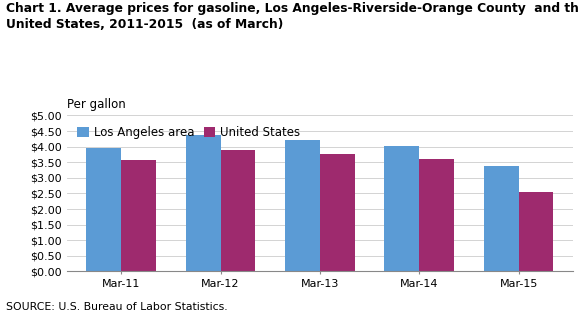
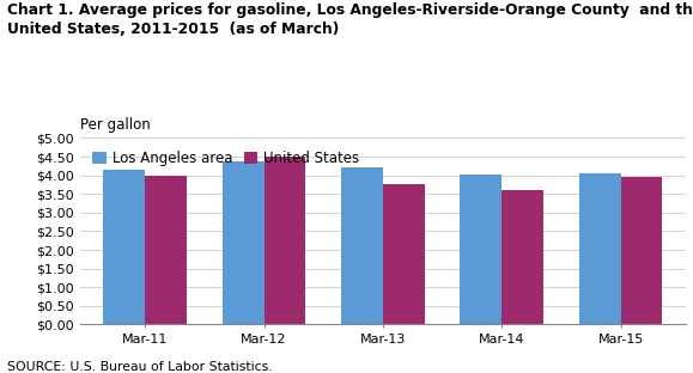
Los Angeles area/Mar-11: $3.95 -> $4.15
United States/Mar-11: $3.58 -> $4.00
United States/Mar-12: $3.88 -> $4.50
Los Angeles area/Mar-15: $3.38 -> $4.05
United States/Mar-15: $2.54 -> $3.95
